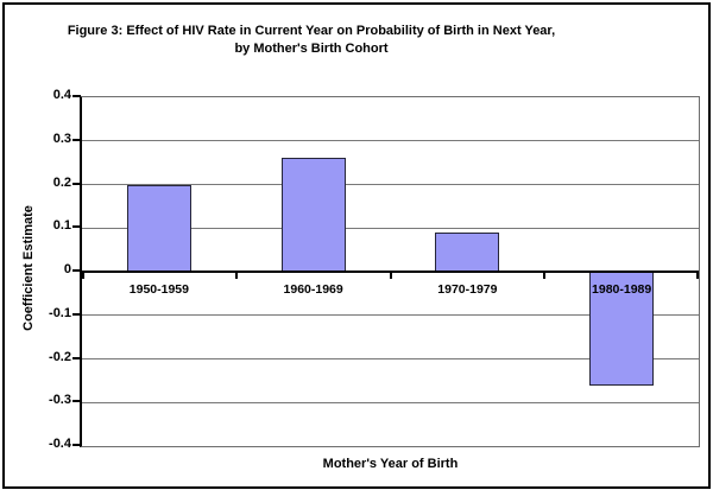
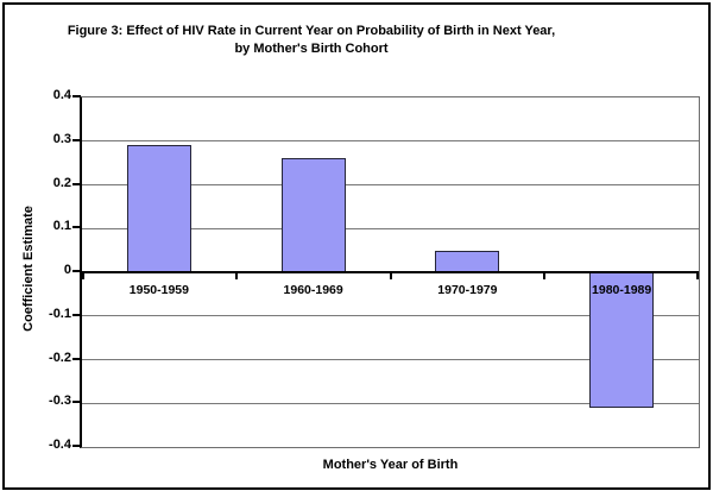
1950-1959: 0.20 -> 0.29
1970-1979: 0.09 -> 0.05
1980-1989: -0.26 -> -0.31
